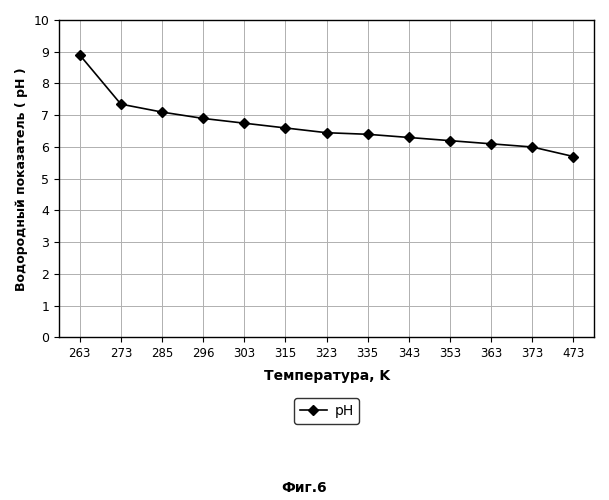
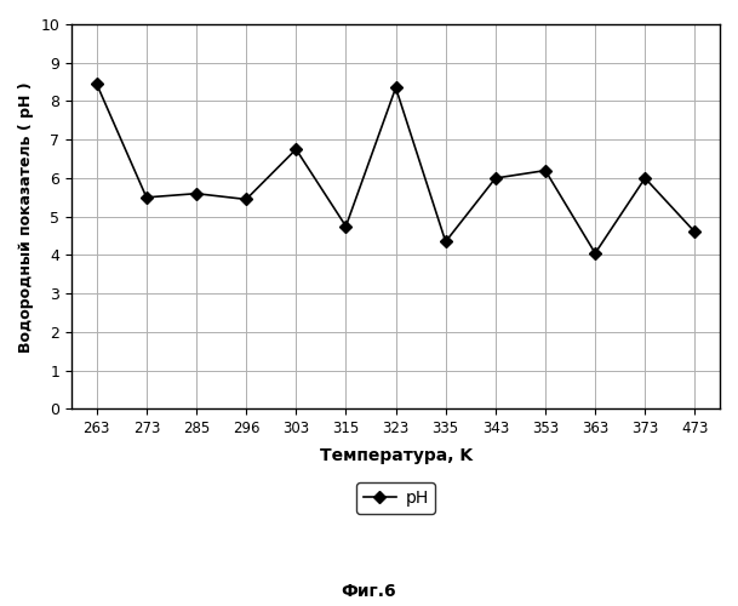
263: 8.90 -> 8.45
273: 7.35 -> 5.50
285: 7.10 -> 5.60
296: 6.90 -> 5.45
315: 6.60 -> 4.75
323: 6.45 -> 8.35
335: 6.40 -> 4.35
343: 6.30 -> 6.00
363: 6.10 -> 4.05
473: 5.70 -> 4.60
